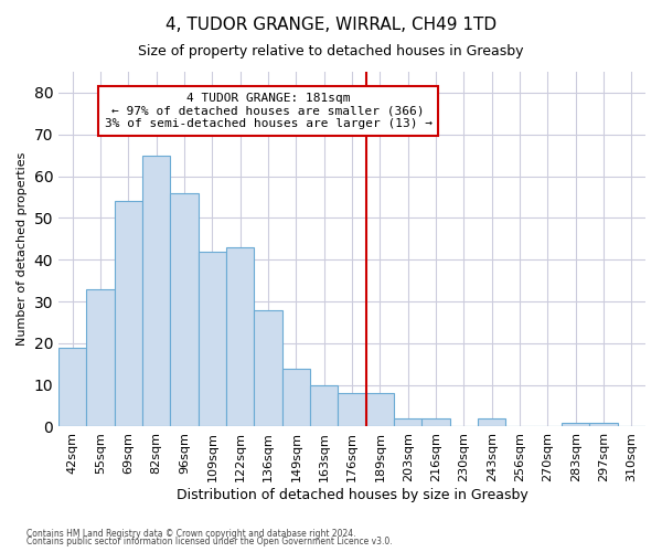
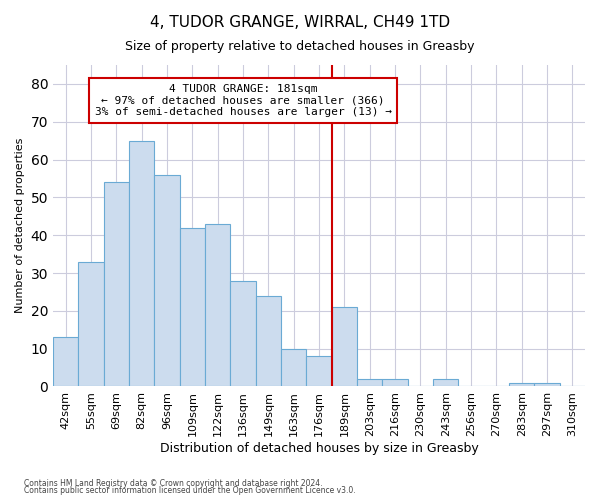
42sqm: 19 -> 13
149sqm: 14 -> 24
189sqm: 8 -> 21
